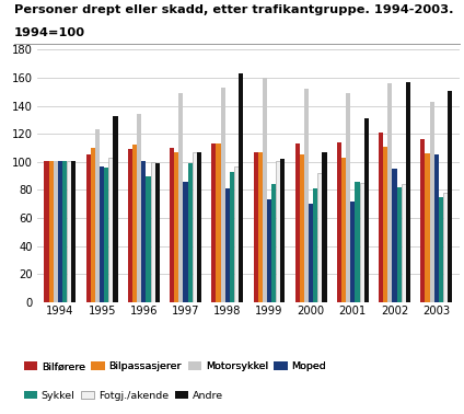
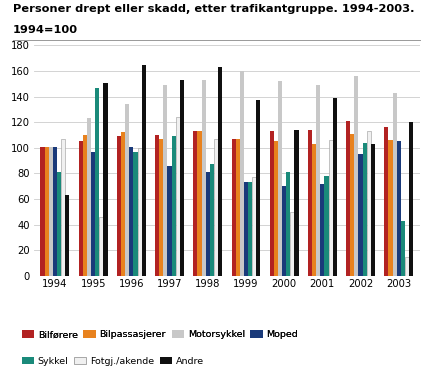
Sykkel/1994: 101 -> 81
Fotgj./akende/1994: 101 -> 107
Andre/1994: 101 -> 63
Sykkel/1995: 96 -> 147
Fotgj./akende/1995: 103 -> 46
Andre/1995: 133 -> 151
Sykkel/1996: 90 -> 97
Andre/1996: 99 -> 165
Sykkel/1997: 99 -> 109
Fotgj./akende/1997: 107 -> 124
Andre/1997: 107 -> 153
Sykkel/1998: 93 -> 87
Fotgj./akende/1998: 97 -> 107
Sykkel/1999: 84 -> 73
Fotgj./akende/1999: 101 -> 77
Andre/1999: 102 -> 137
Fotgj./akende/2000: 92 -> 50
Andre/2000: 107 -> 114
Sykkel/2001: 86 -> 78
Fotgj./akende/2001: 85 -> 106
Andre/2001: 131 -> 139
Sykkel/2002: 82 -> 104
Fotgj./akende/2002: 84 -> 113
Andre/2002: 157 -> 103
Sykkel/2003: 75 -> 43
Fotgj./akende/2003: 78 -> 15
Andre/2003: 151 -> 120
